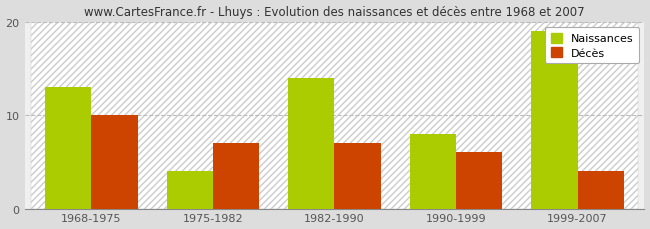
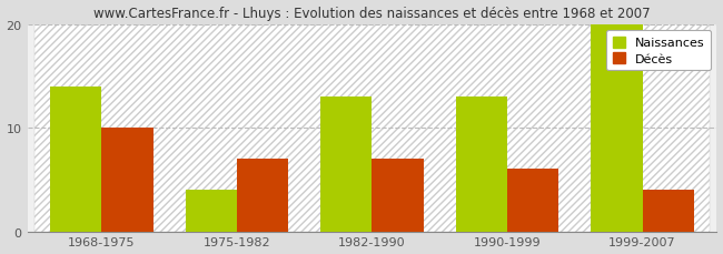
Naissances/1968-1975: 13 -> 14
Naissances/1982-1990: 14 -> 13
Naissances/1990-1999: 8 -> 13
Naissances/1999-2007: 19 -> 20
